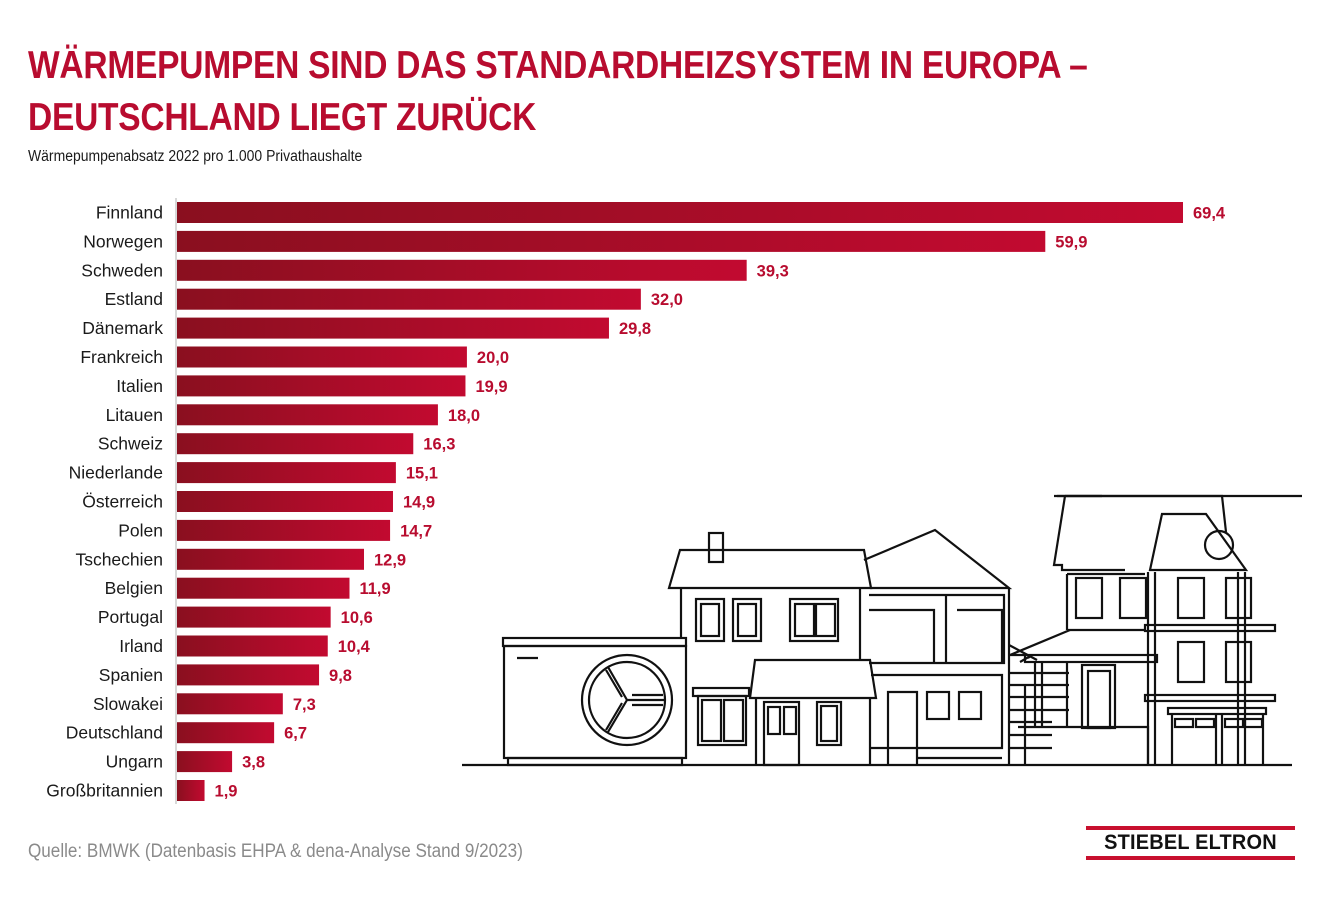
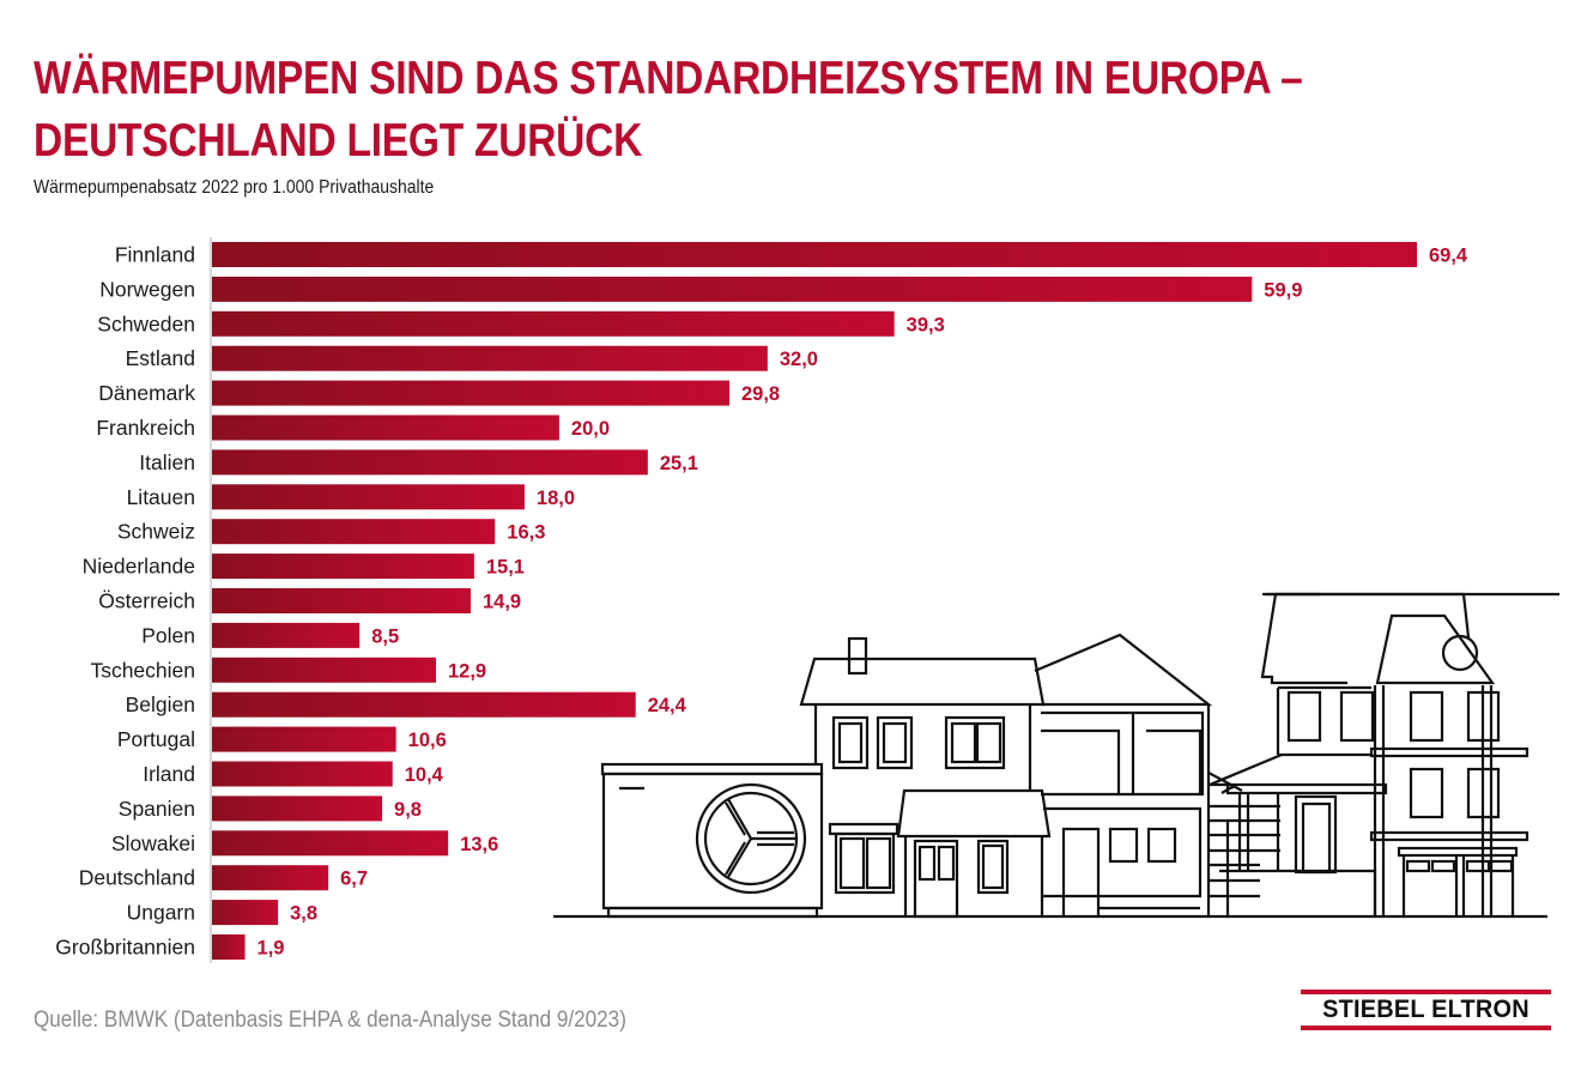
Italien: 19,9 -> 25,1
Polen: 14,7 -> 8,5
Belgien: 11,9 -> 24,4
Slowakei: 7,3 -> 13,6
